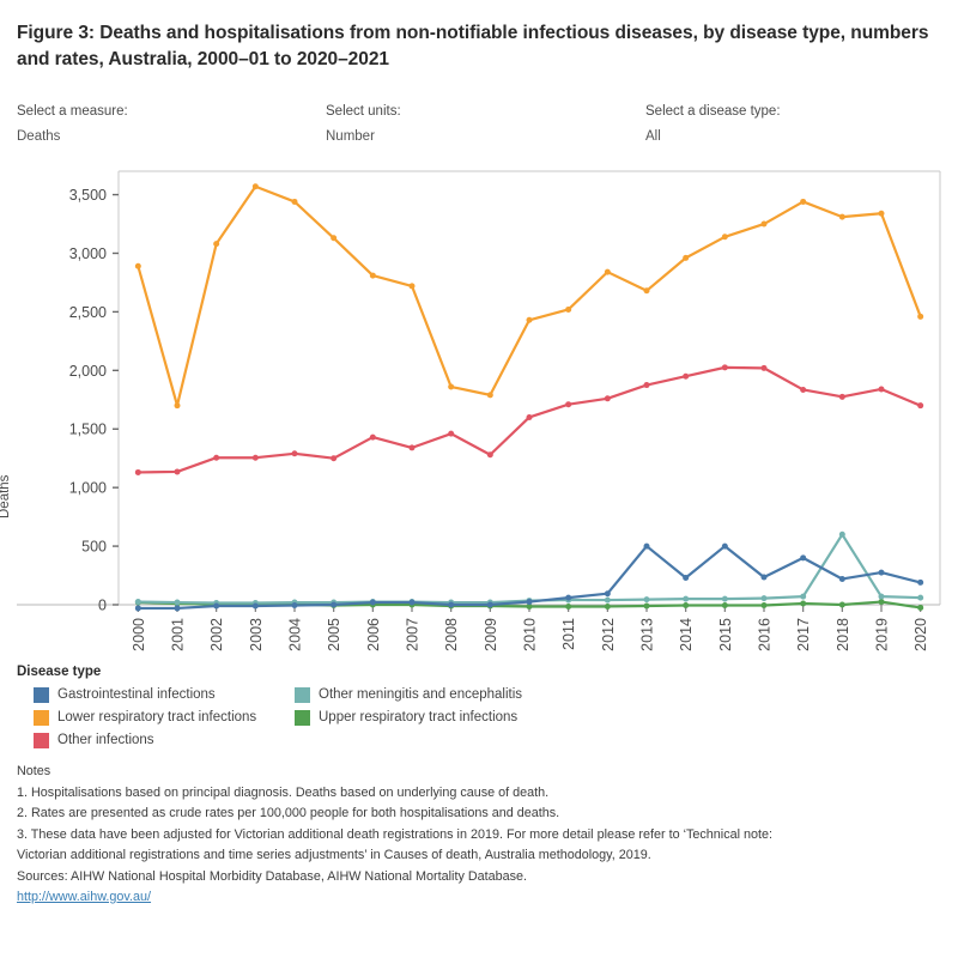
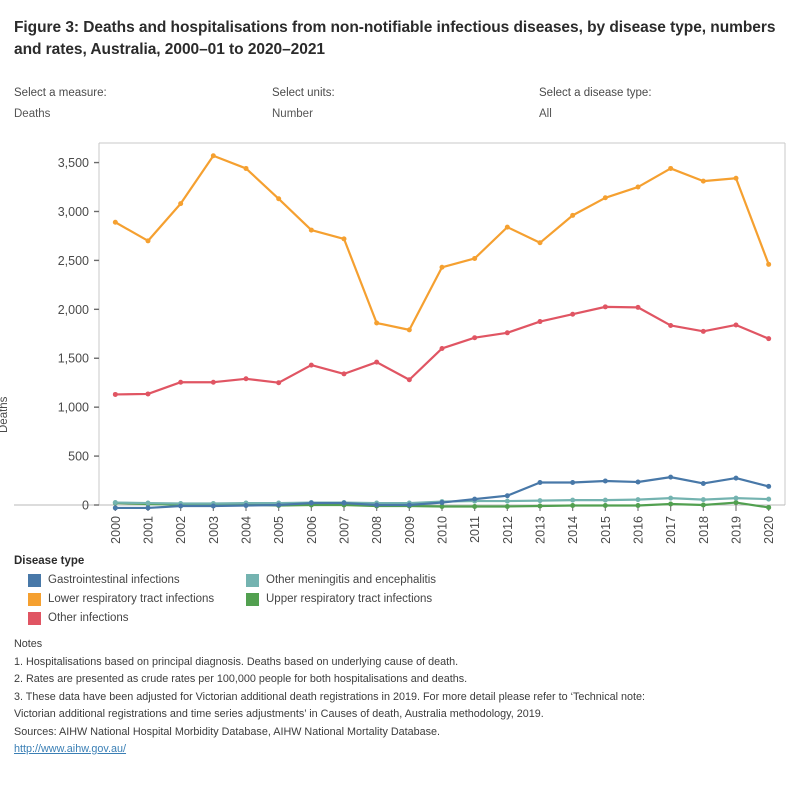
Lower respiratory tract infections/2001: 1700 -> 2700
Gastrointestinal infections/2013: 500 -> 200
Gastrointestinal infections/2015: 500 -> 200
Gastrointestinal infections/2017: 400 -> 300
Other meningitis and encephalitis/2018: 600 -> 100
